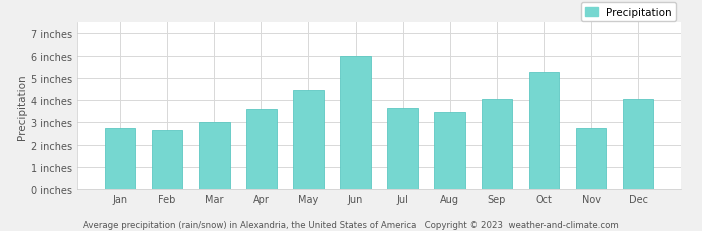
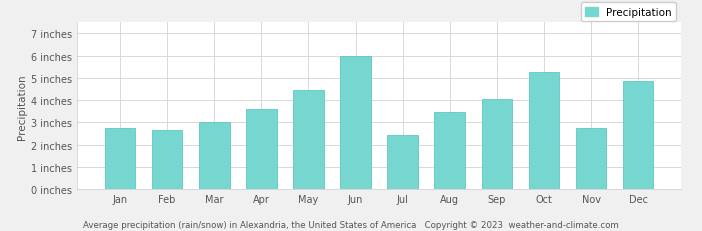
Jul: 3.65 inches -> 2.45 inches
Dec: 4.05 inches -> 4.85 inches
